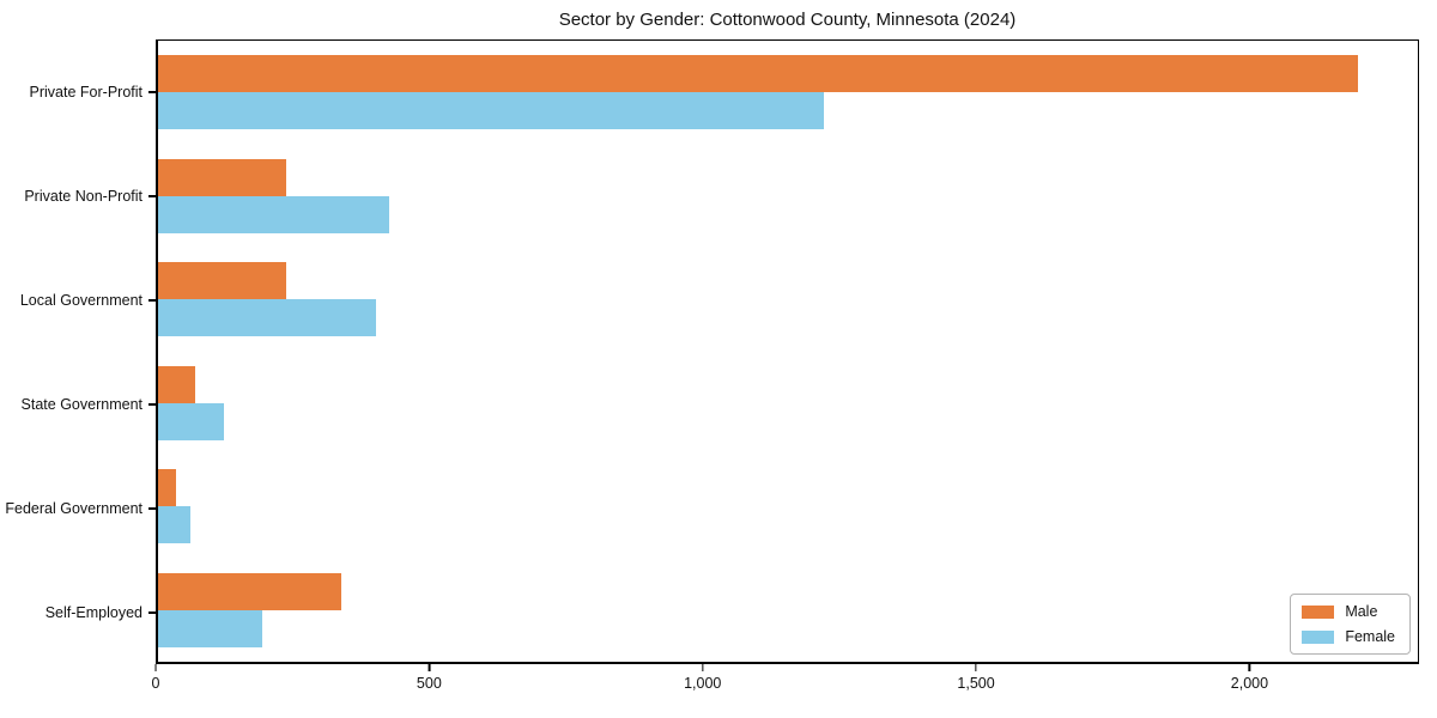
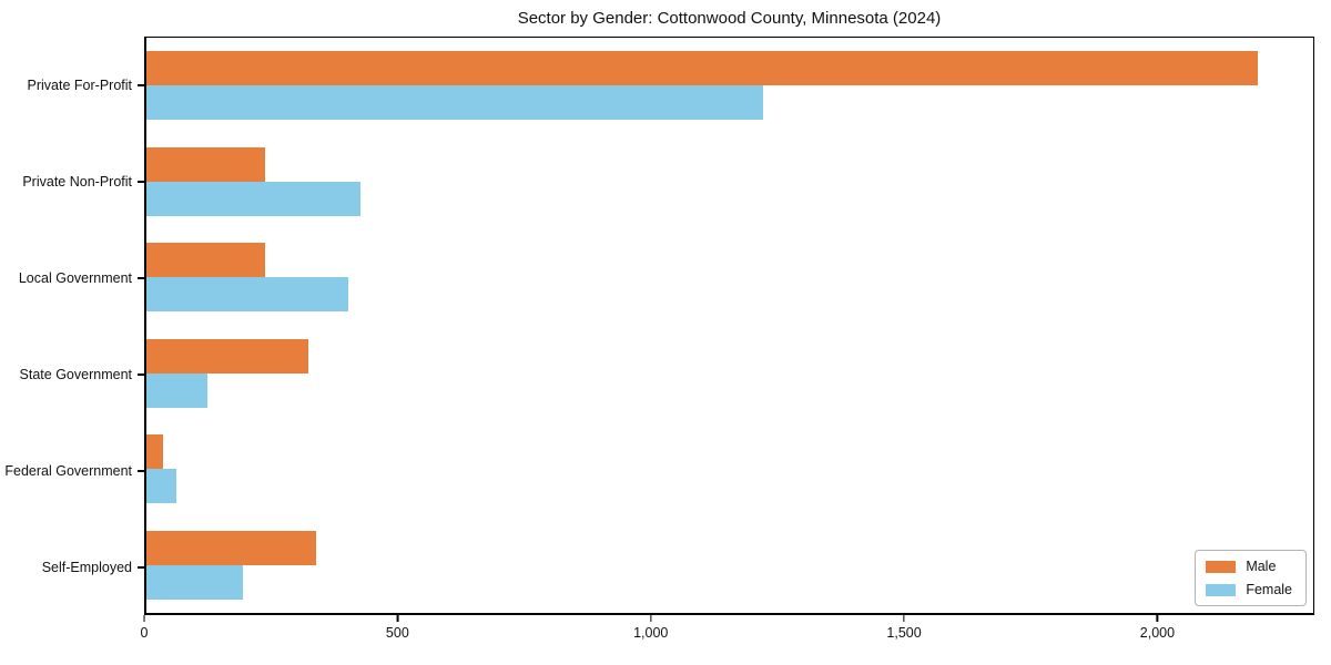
Male/State Government: 70 -> 320
